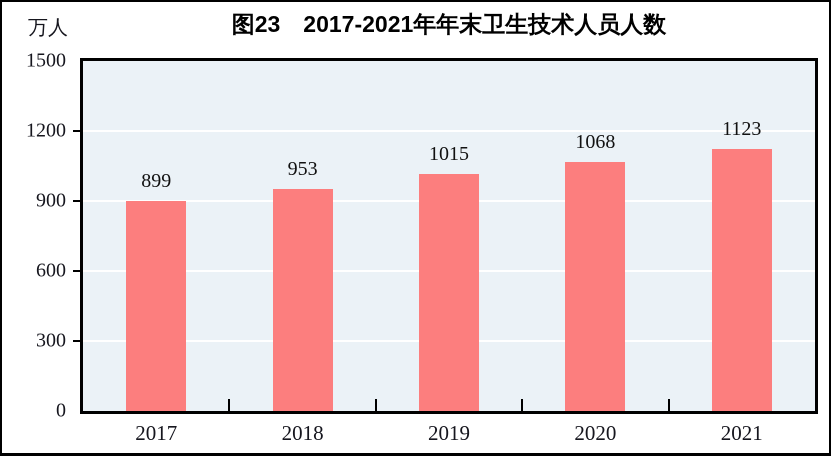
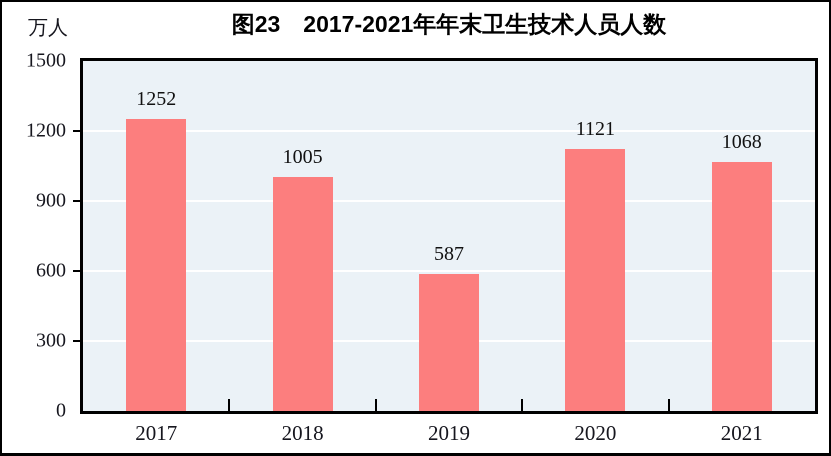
2017: 899 -> 1252
2018: 953 -> 1005
2019: 1015 -> 587
2020: 1068 -> 1121
2021: 1123 -> 1068
